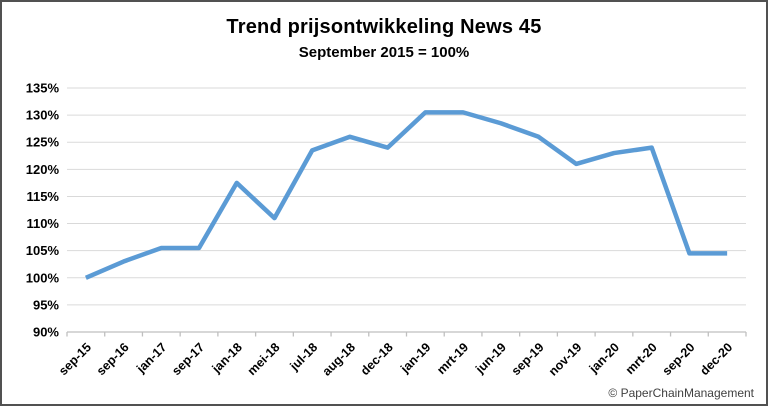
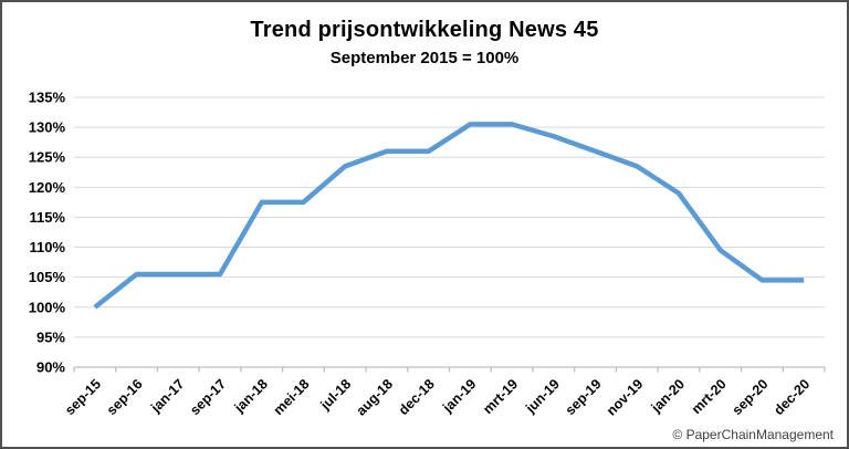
sep-16: 103% -> 106%
mei-18: 111% -> 118%
dec-18: 124% -> 126%
nov-19: 121% -> 124%
jan-20: 123% -> 119%
mrt-20: 124% -> 110%
